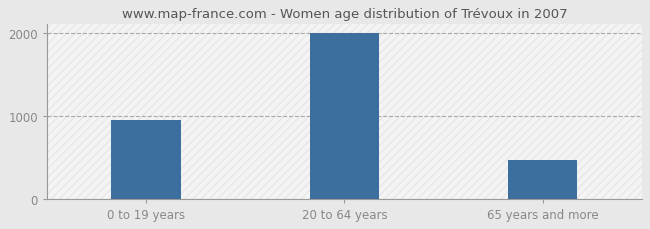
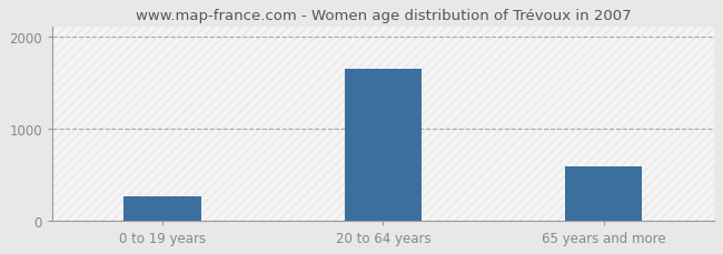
0 to 19 years: 950 -> 260
20 to 64 years: 2000 -> 1640
65 years and more: 470 -> 580
